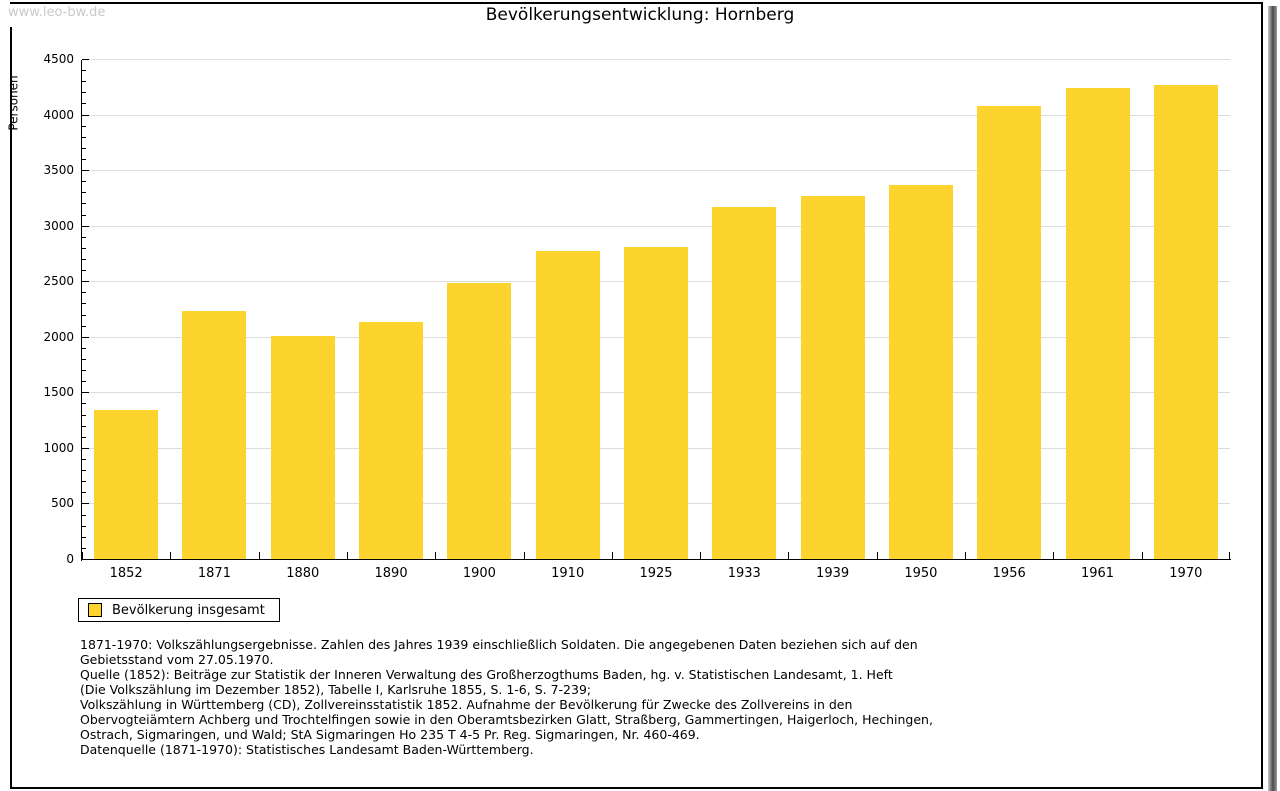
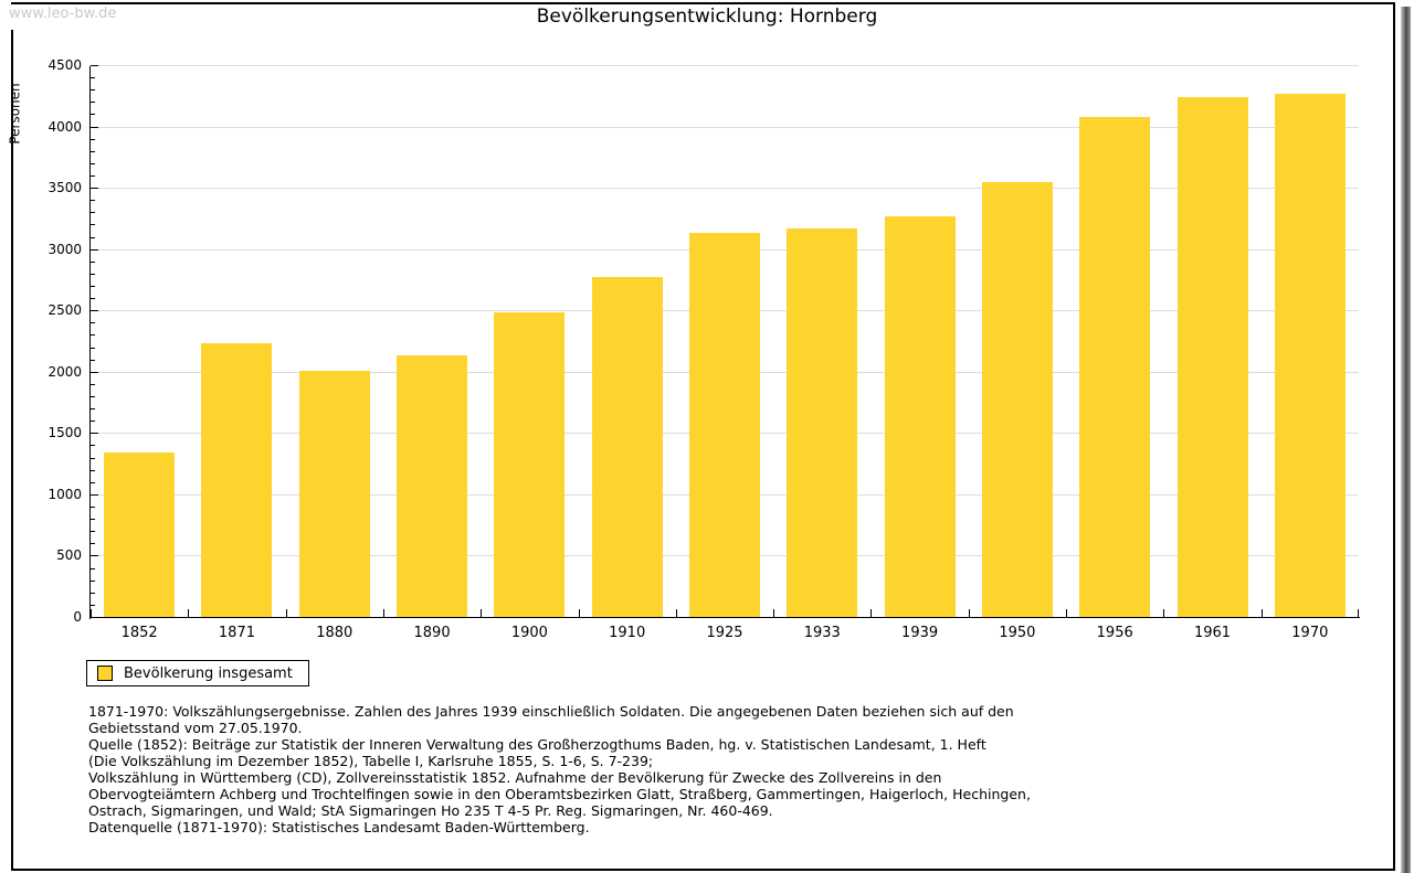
1925: 2810 -> 3130
1950: 3370 -> 3550
